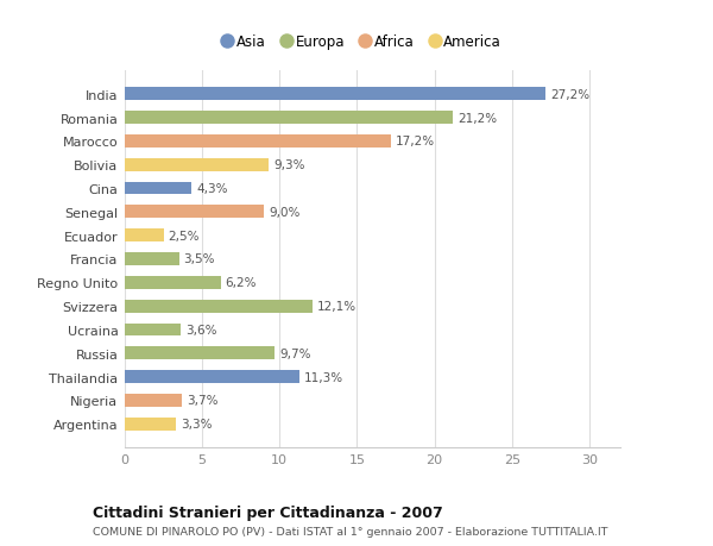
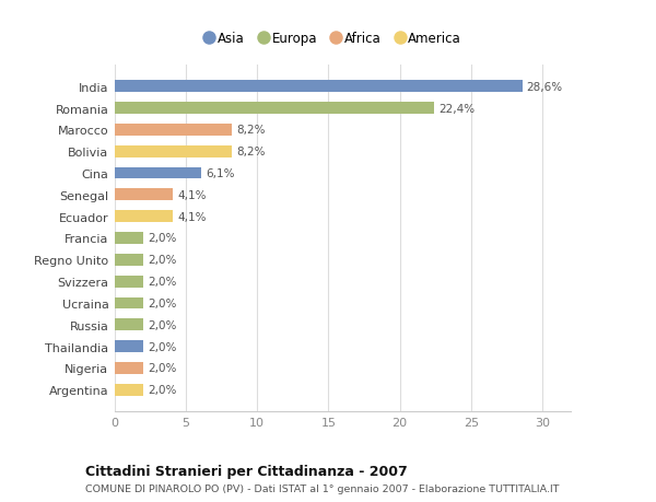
India: 27,2% -> 28,6%
Romania: 21,2% -> 22,4%
Marocco: 17,2% -> 8,2%
Bolivia: 9,3% -> 8,2%
Cina: 4,3% -> 6,1%
Senegal: 9,0% -> 4,1%
Ecuador: 2,5% -> 4,1%
Francia: 3,5% -> 2,0%
Regno Unito: 6,2% -> 2,0%
Svizzera: 12,1% -> 2,0%
Ucraina: 3,6% -> 2,0%
Russia: 9,7% -> 2,0%
Thailandia: 11,3% -> 2,0%
Nigeria: 3,7% -> 2,0%
Argentina: 3,3% -> 2,0%
